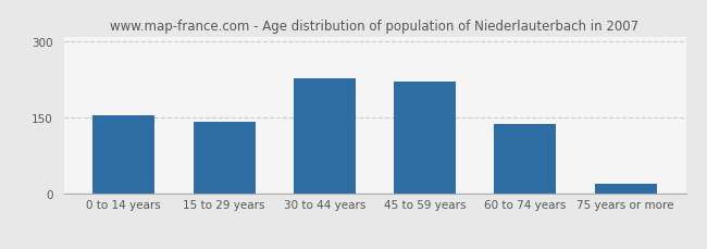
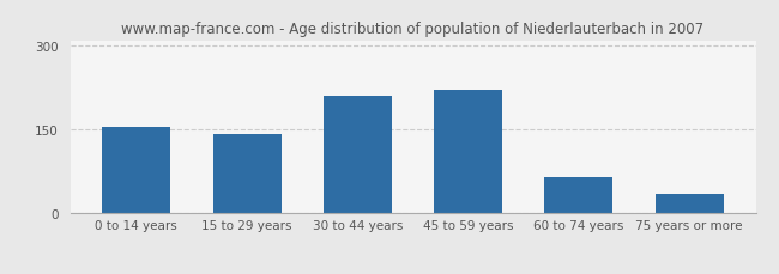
30 to 44 years: 228 -> 210
60 to 74 years: 138 -> 65
75 years or more: 20 -> 35
